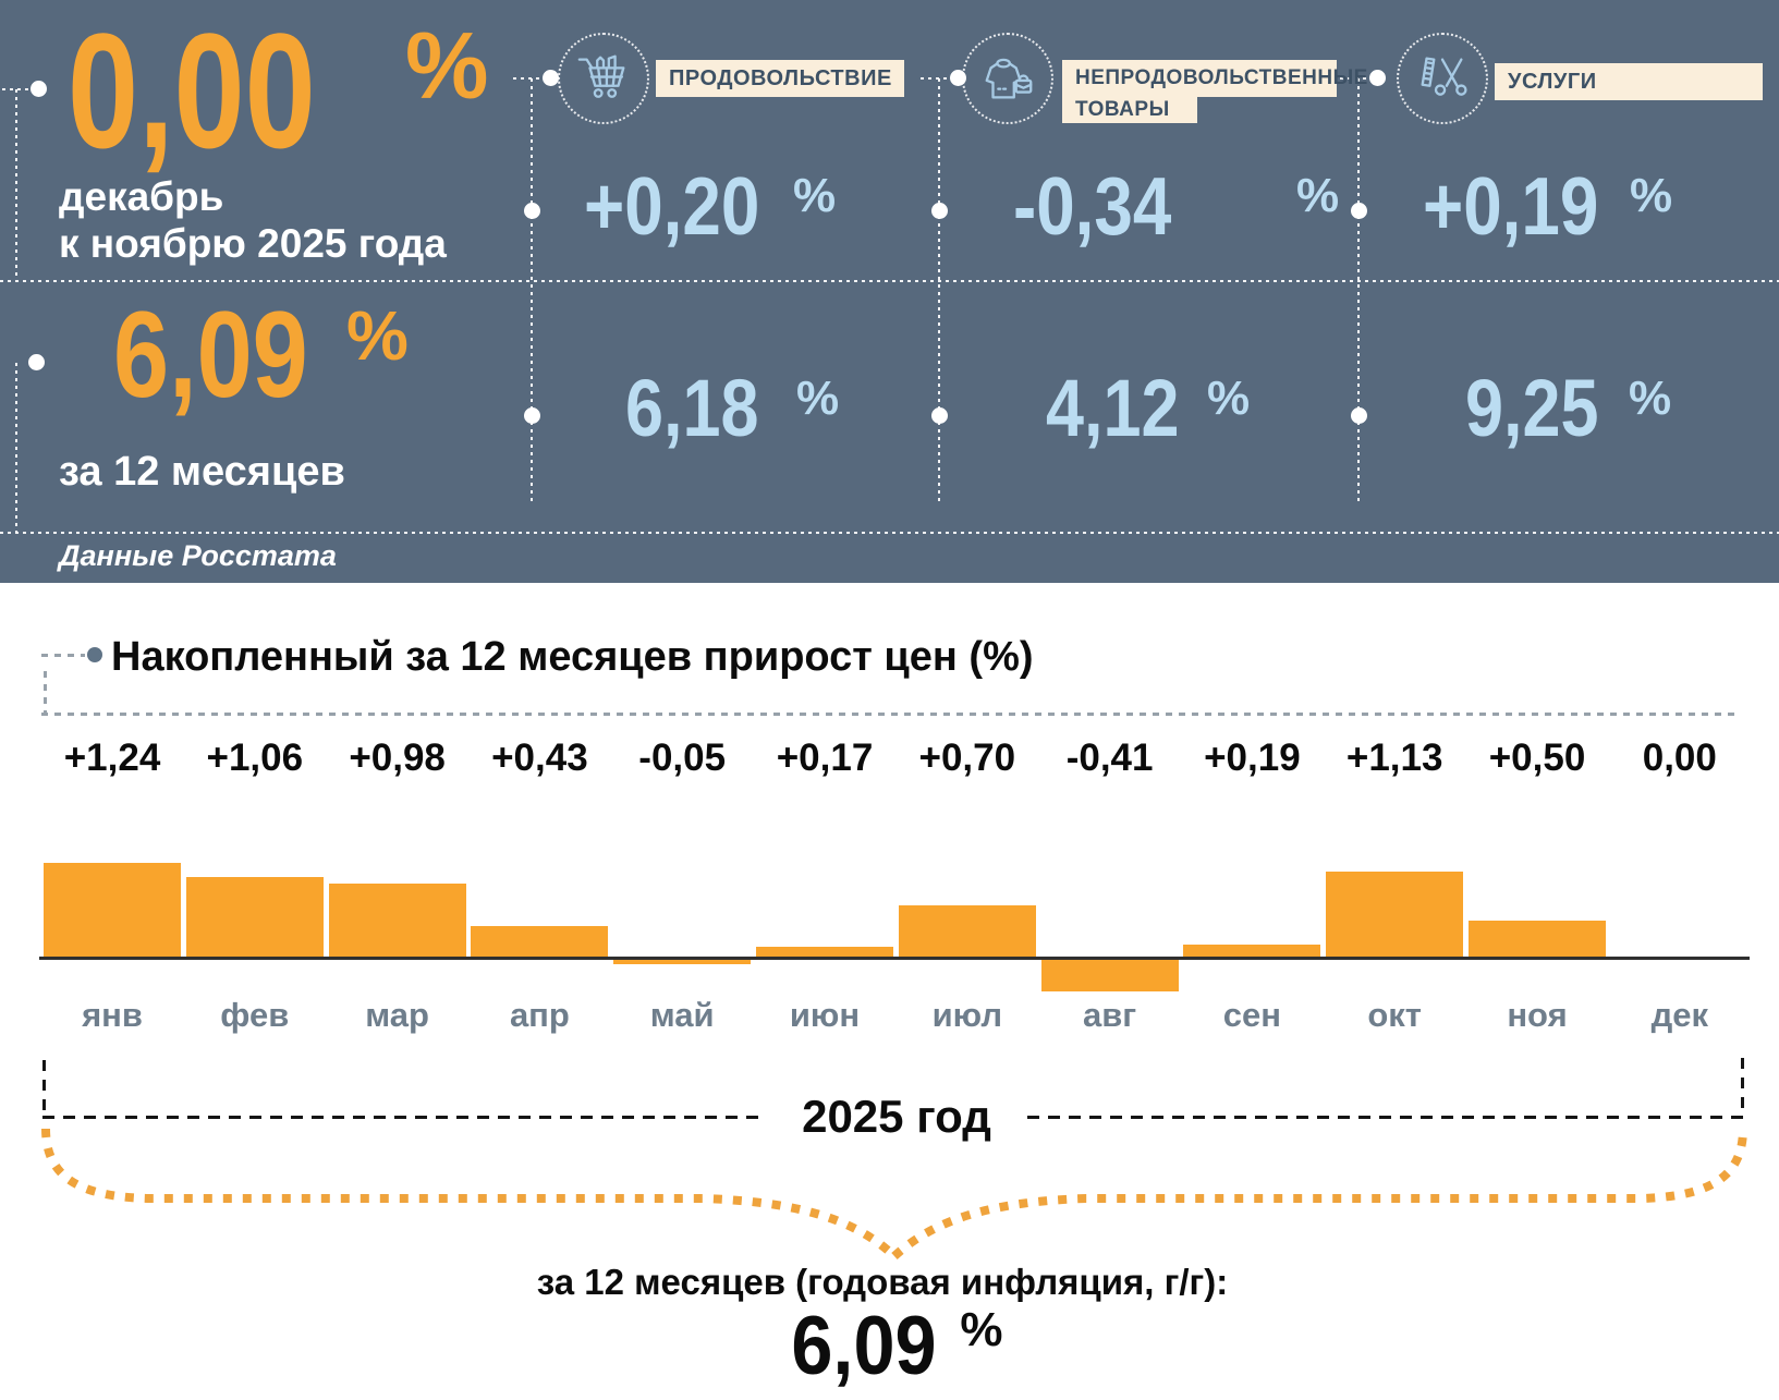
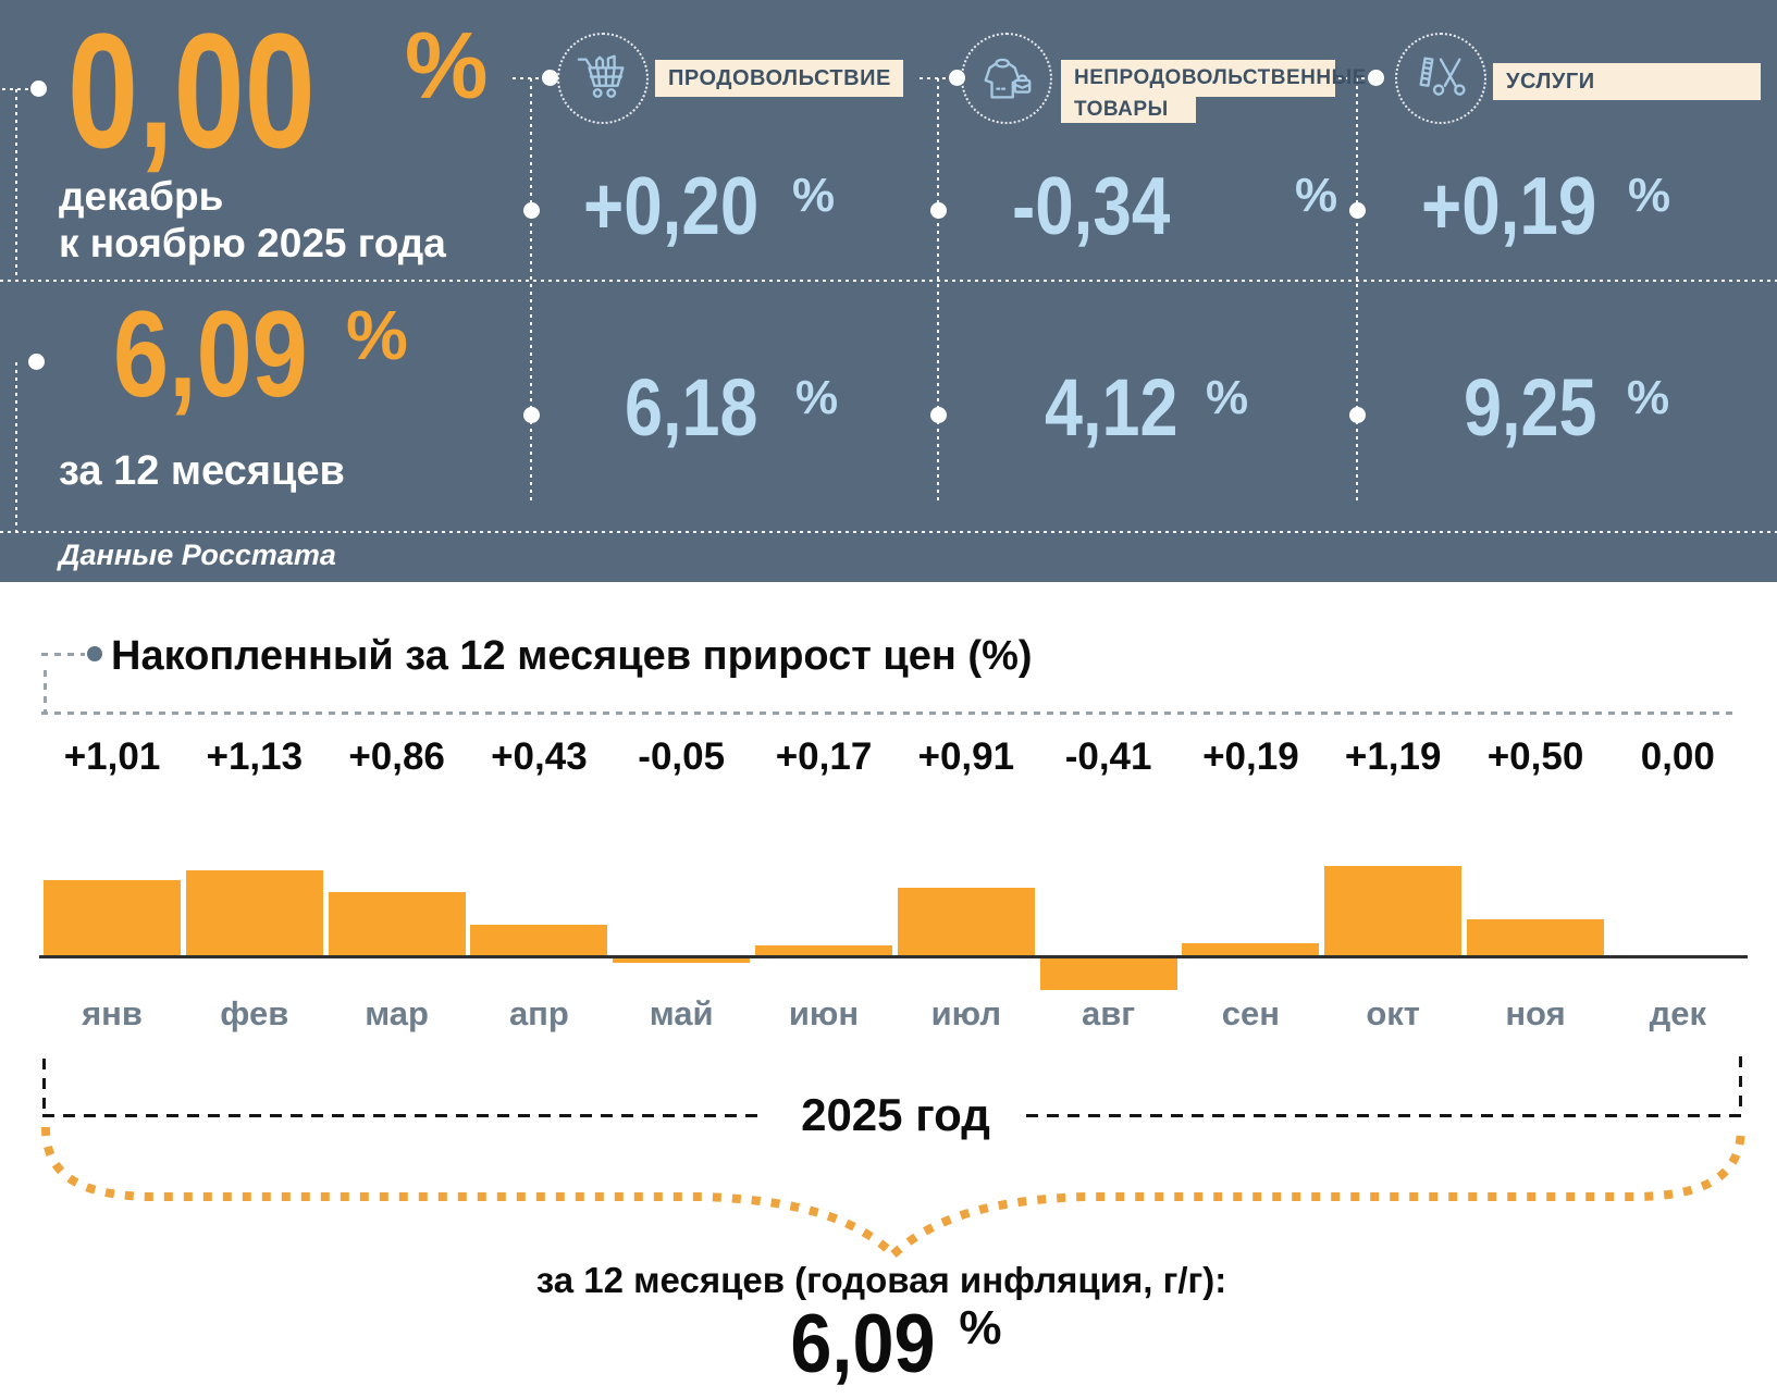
янв: +1,24 -> +1,01
фев: +1,06 -> +1,13
мар: +0,98 -> +0,86
июл: +0,70 -> +0,91
окт: +1,13 -> +1,19
